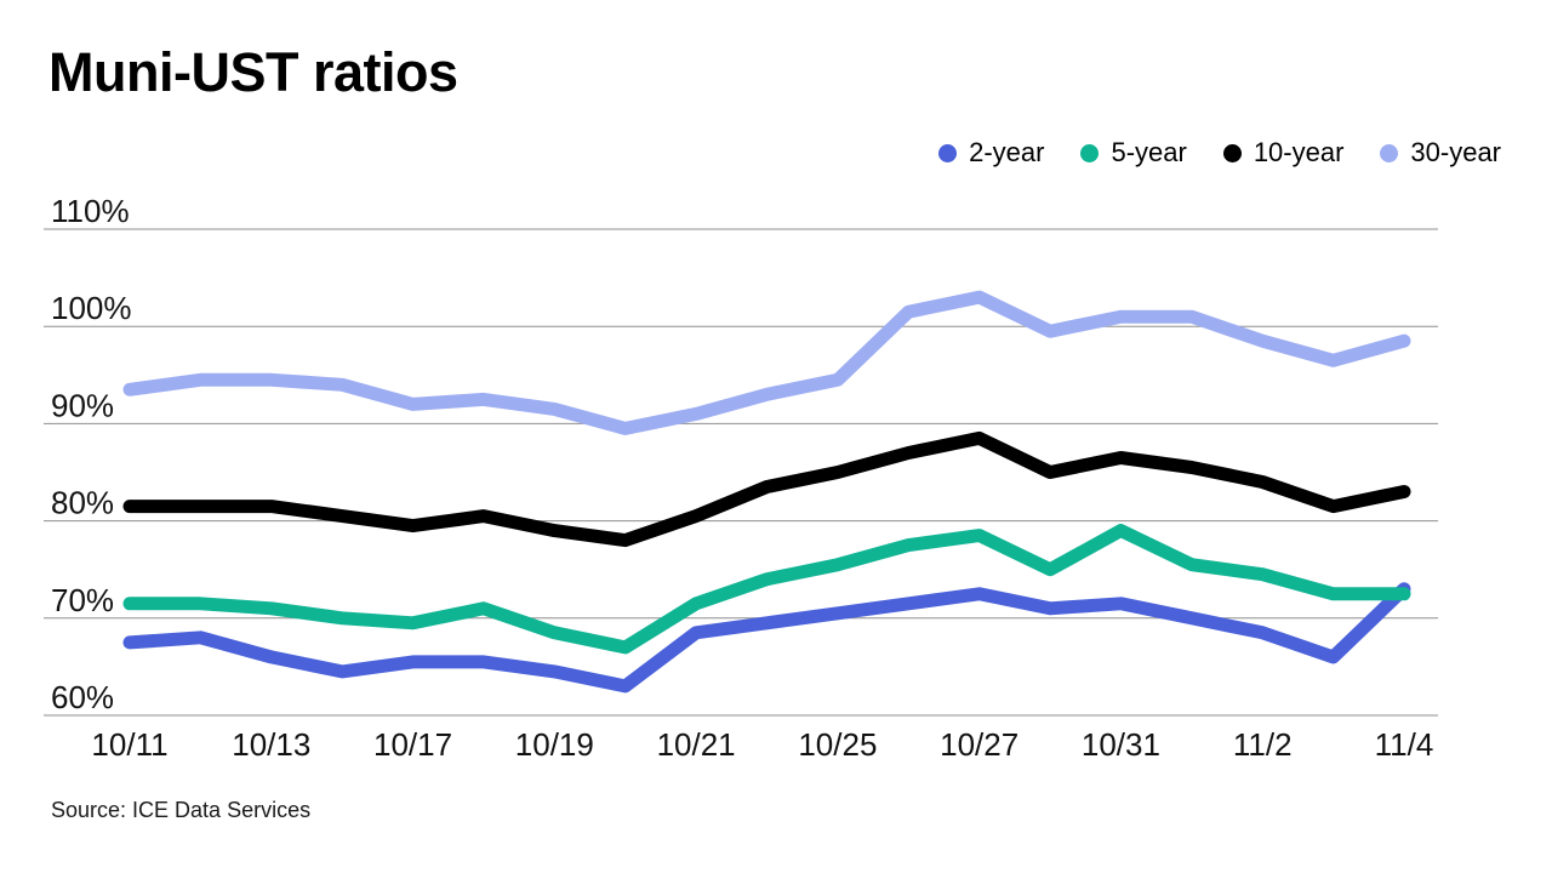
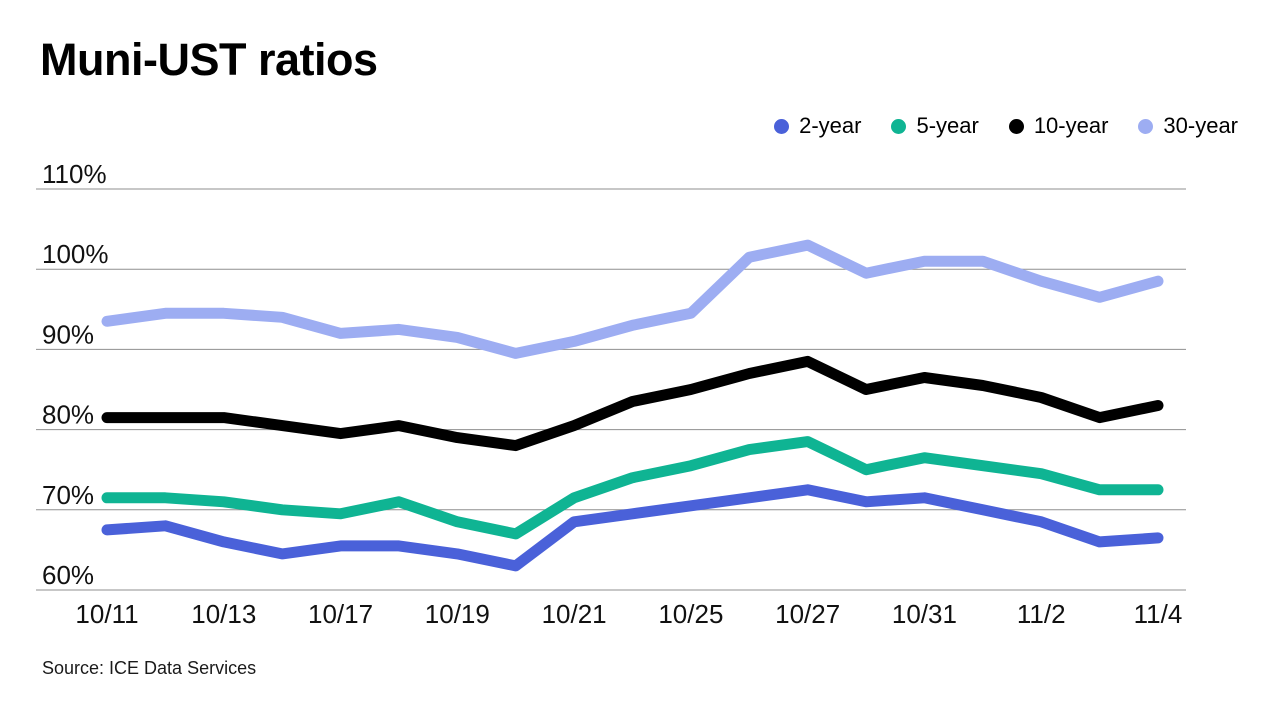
5-year/10/31: 79% -> 76%
2-year/11/4: 73% -> 66%
